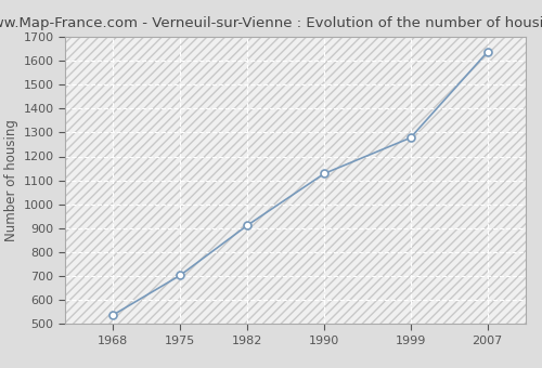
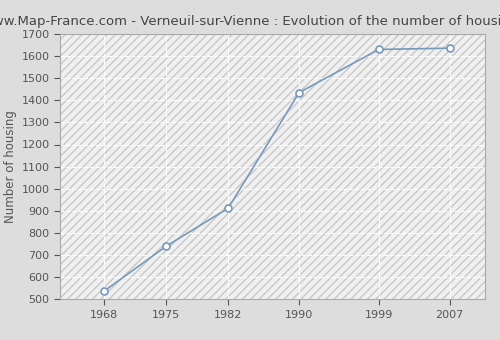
1975: 703 -> 740
1990: 1128 -> 1435
1999: 1278 -> 1630
